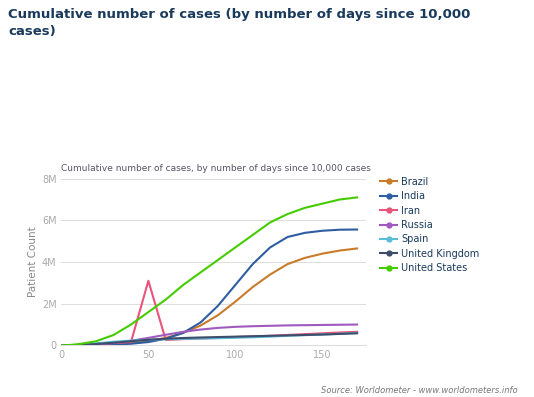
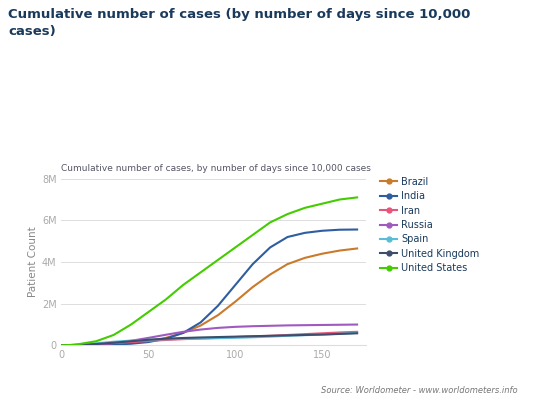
Iran/50: 3.10M -> 0.21M
